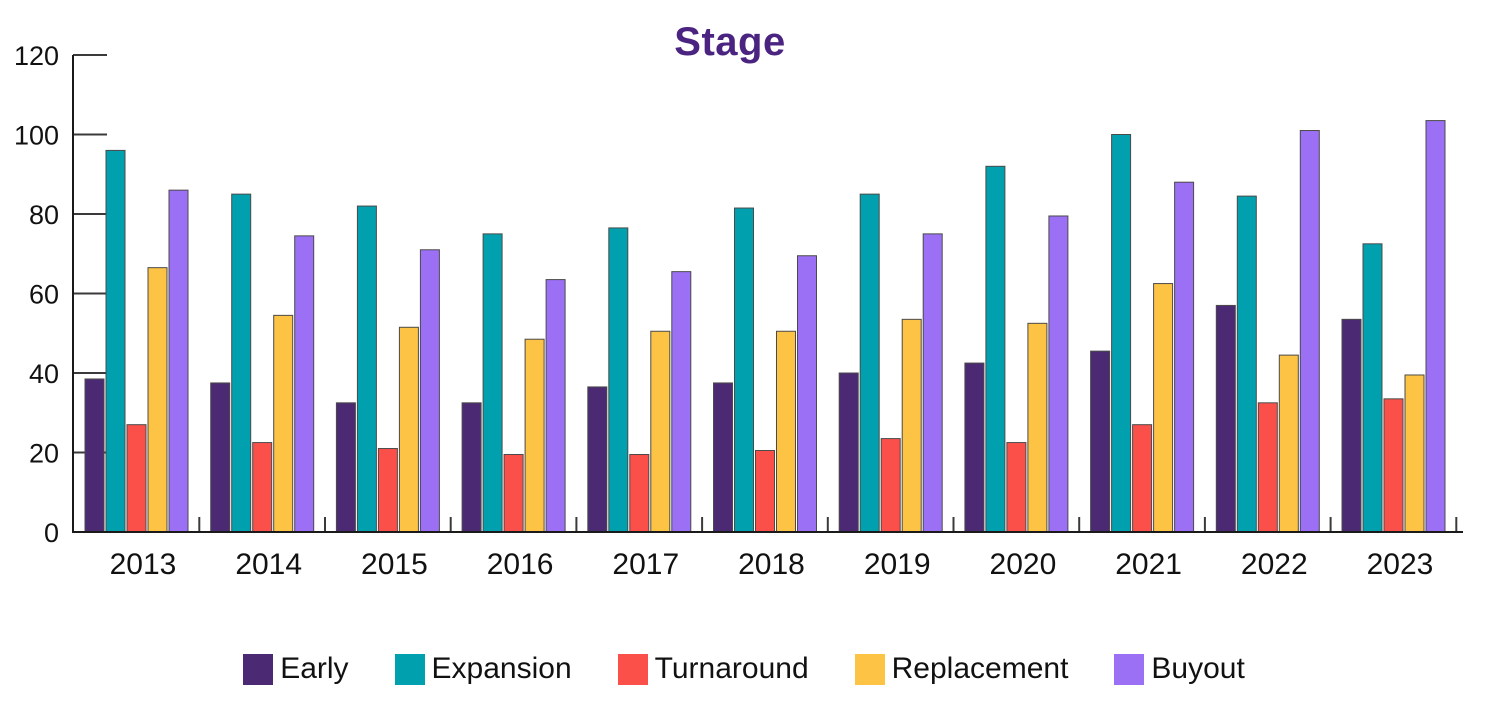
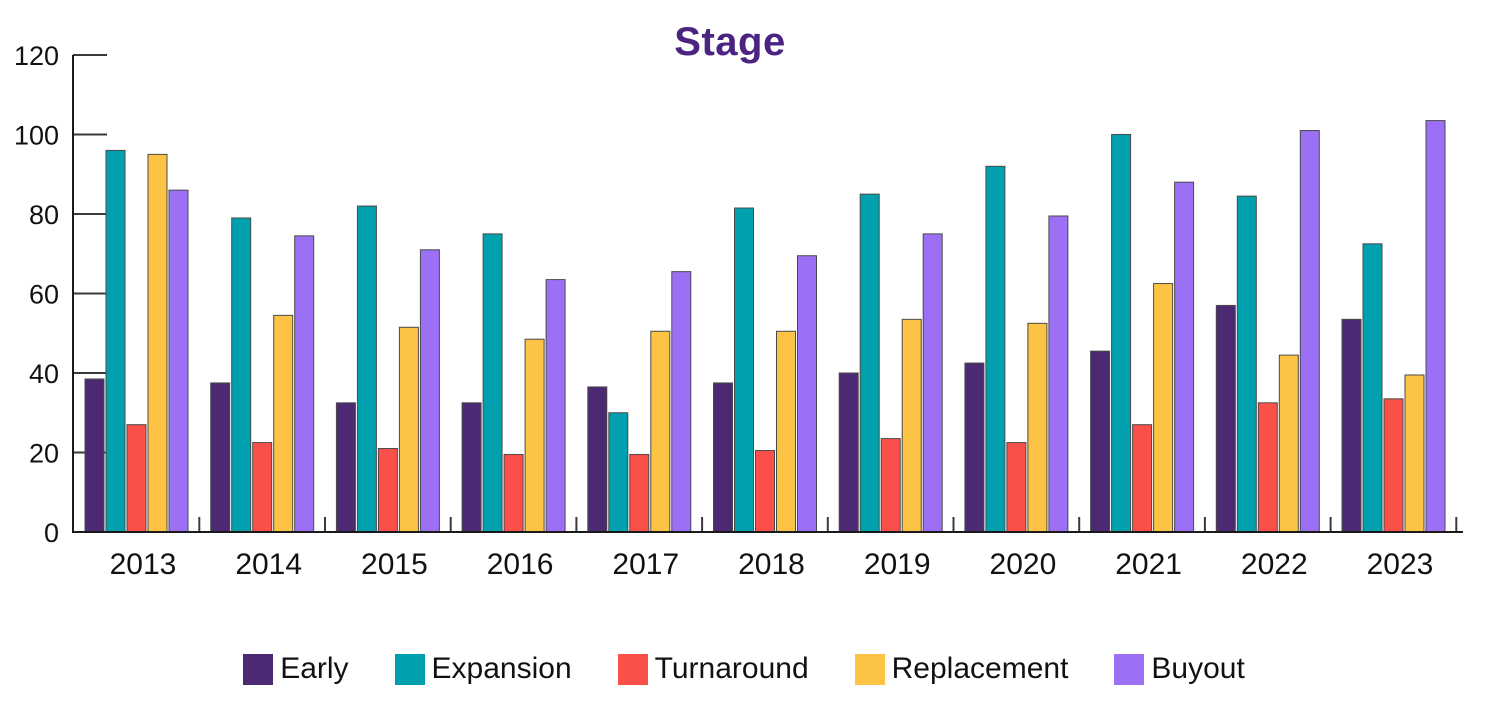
Replacement/2013: 66 -> 95
Expansion/2014: 85 -> 79
Expansion/2017: 76 -> 30
